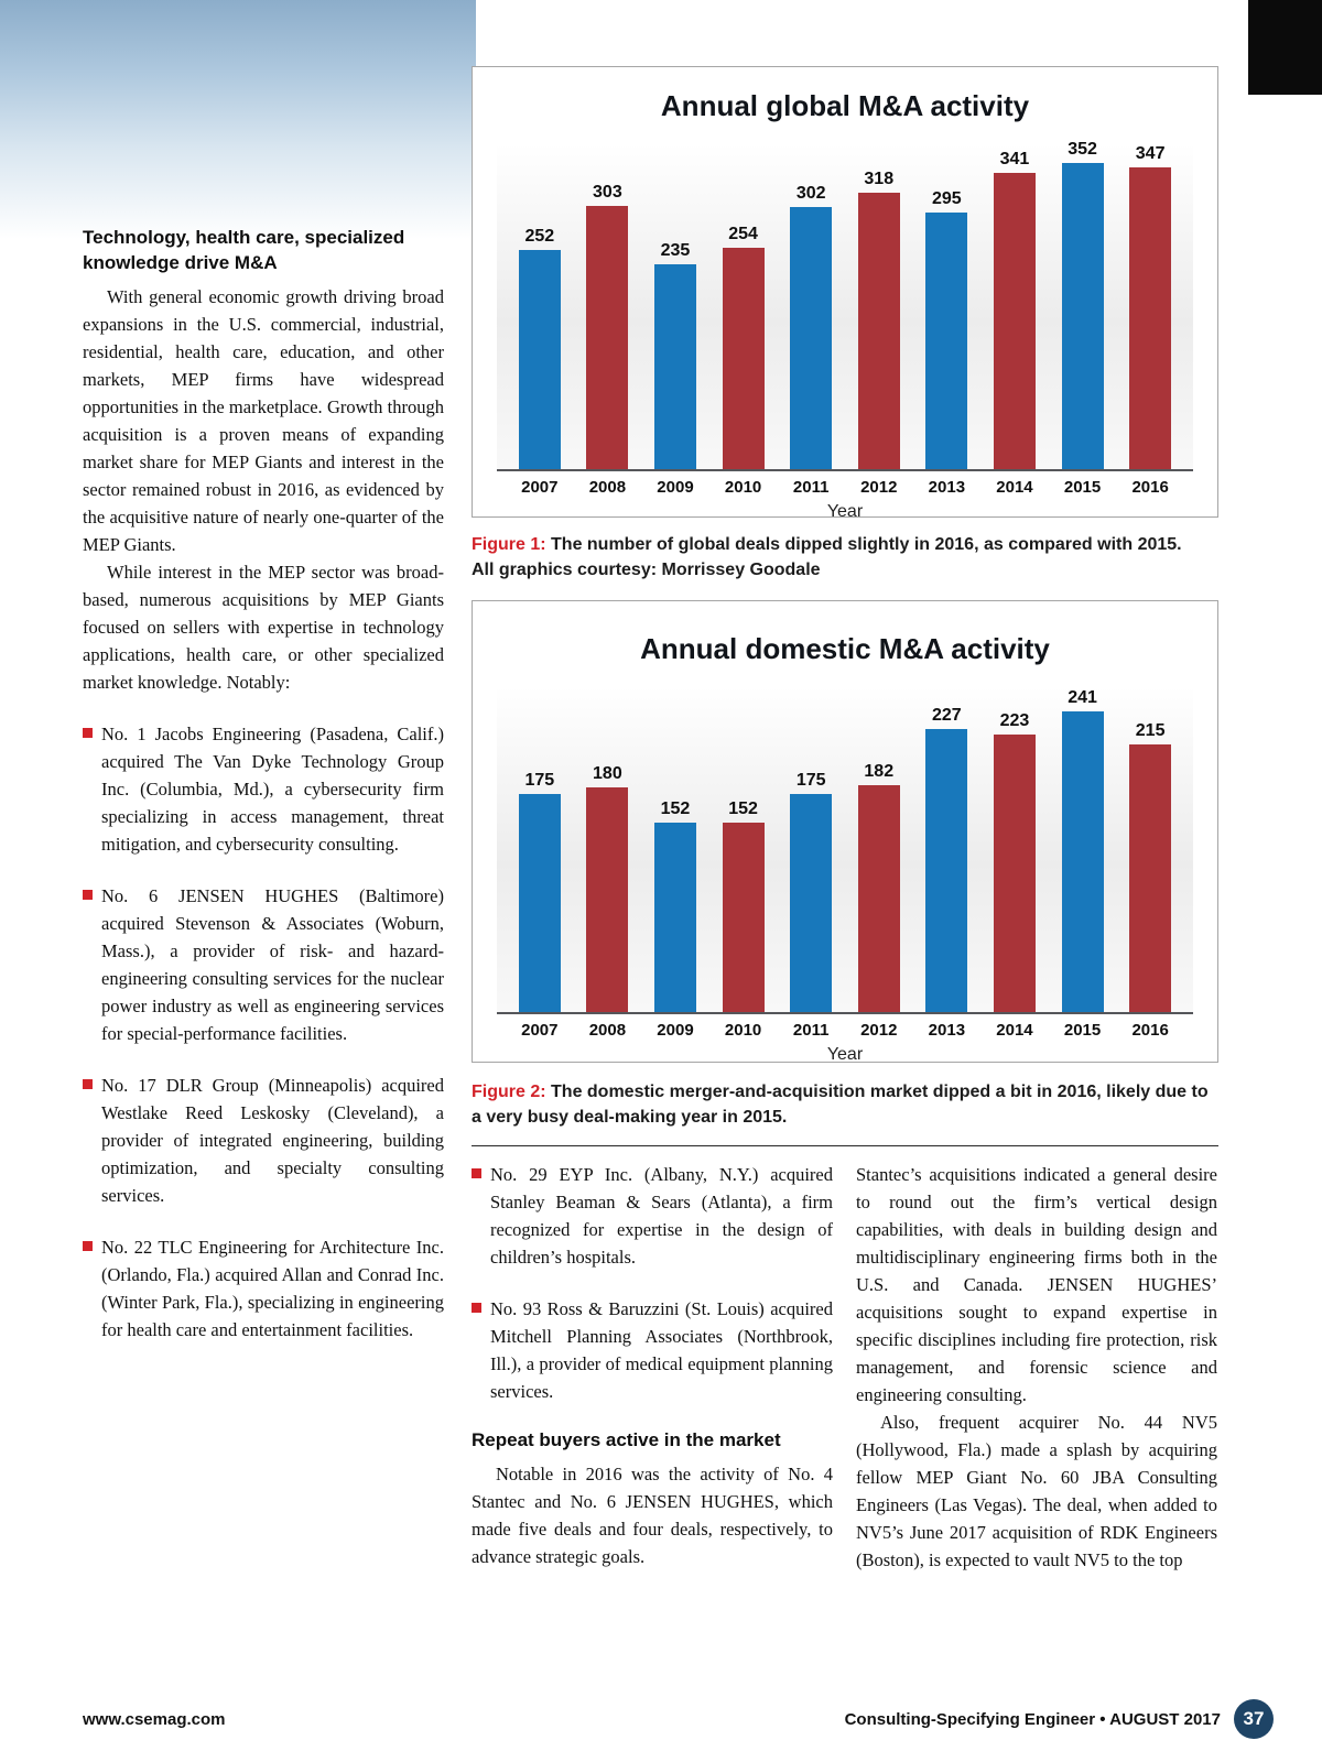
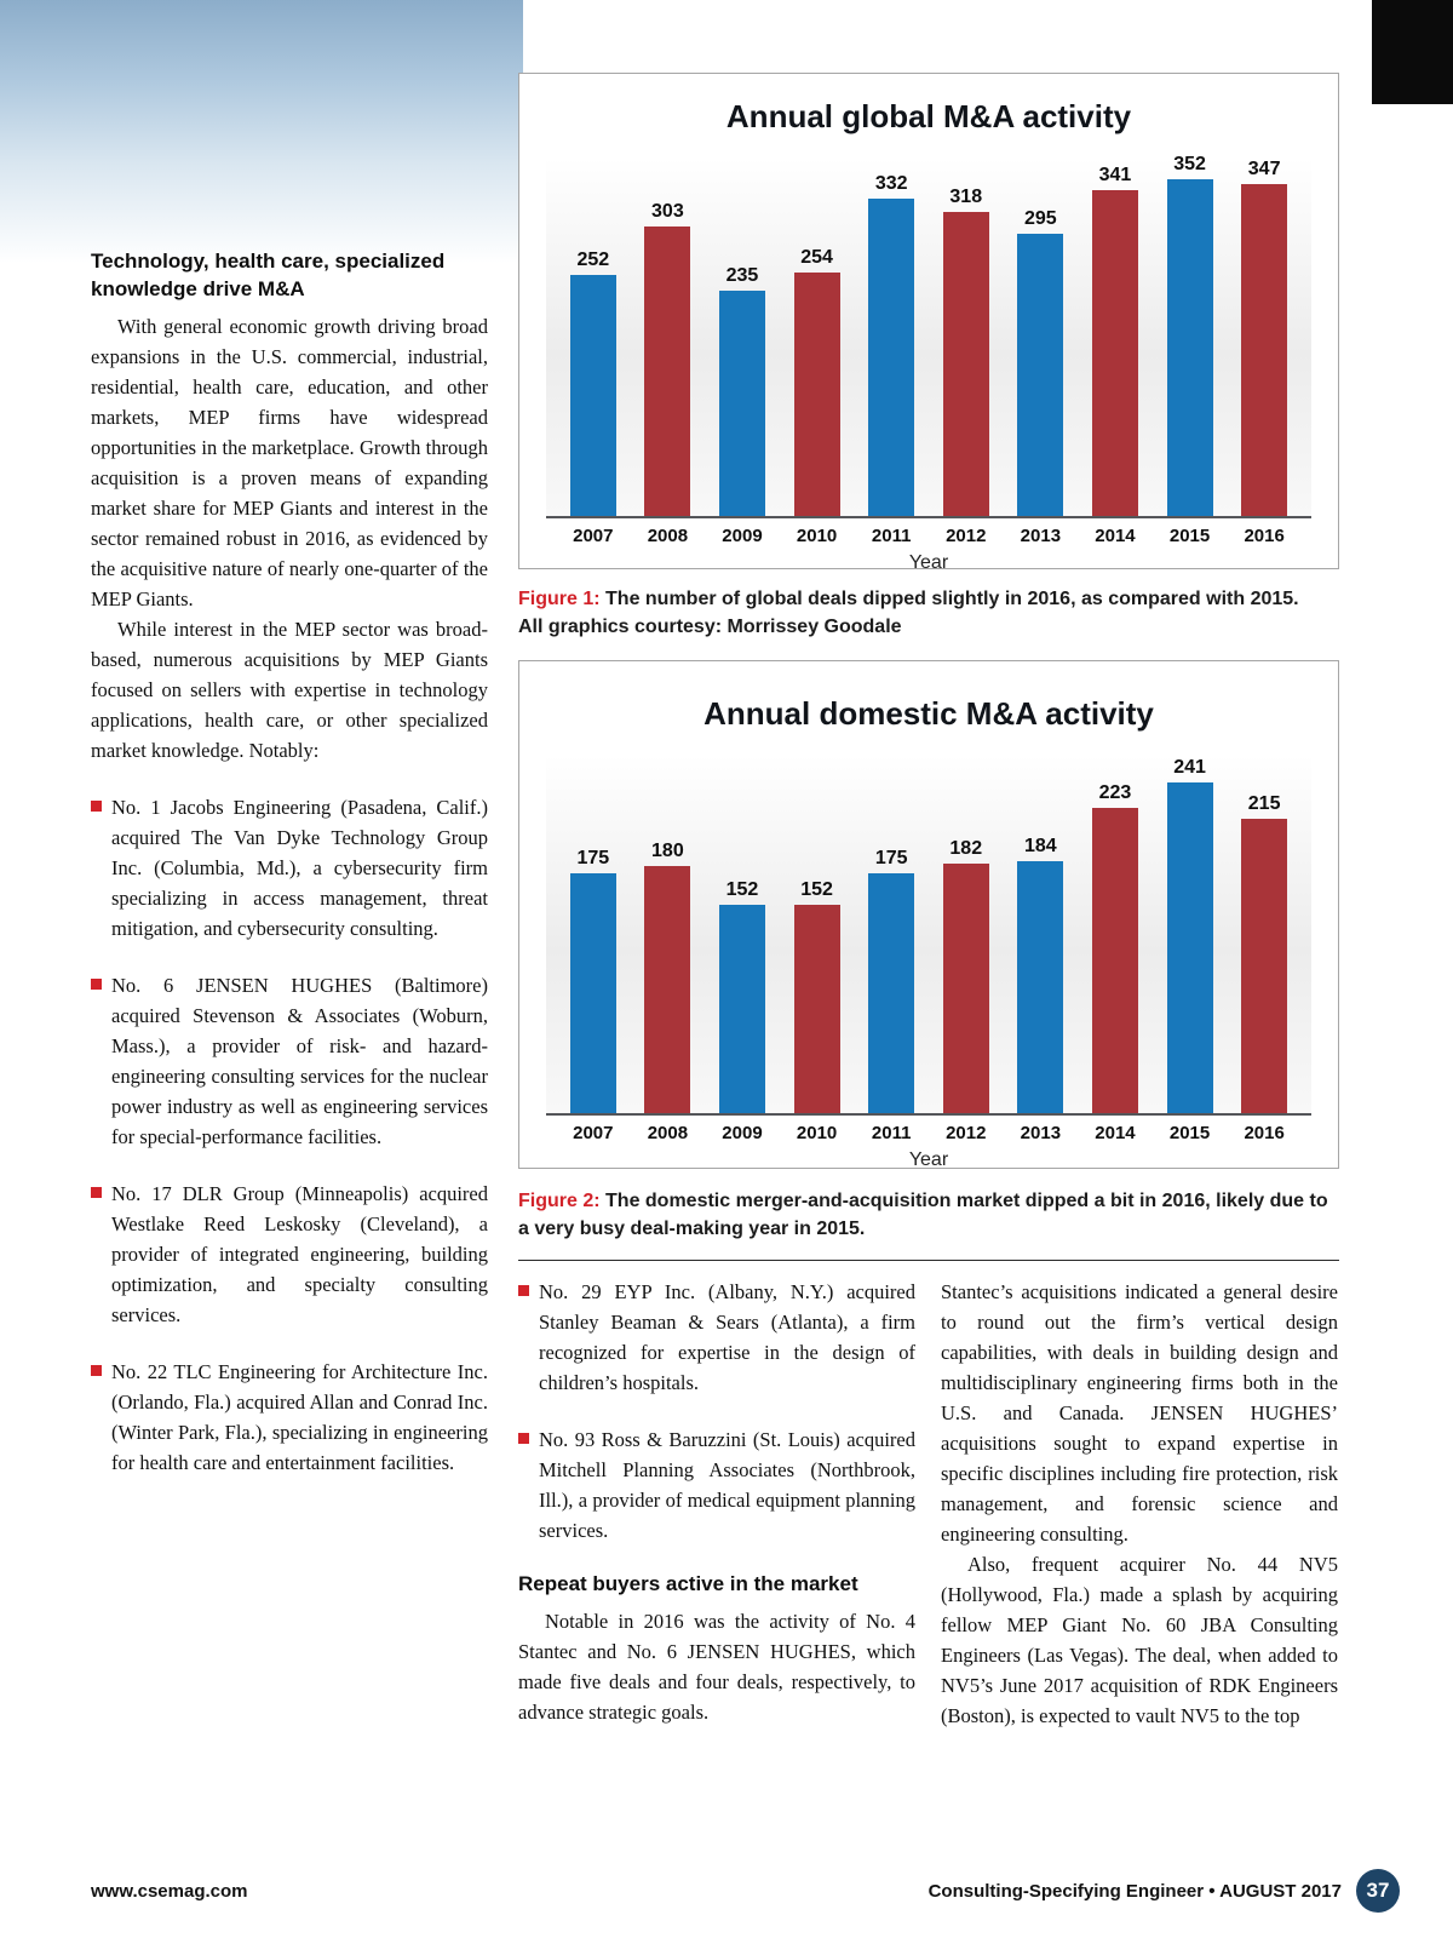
Annual global M&A activity/2011: 302 -> 332
Annual domestic M&A activity/2013: 227 -> 184
